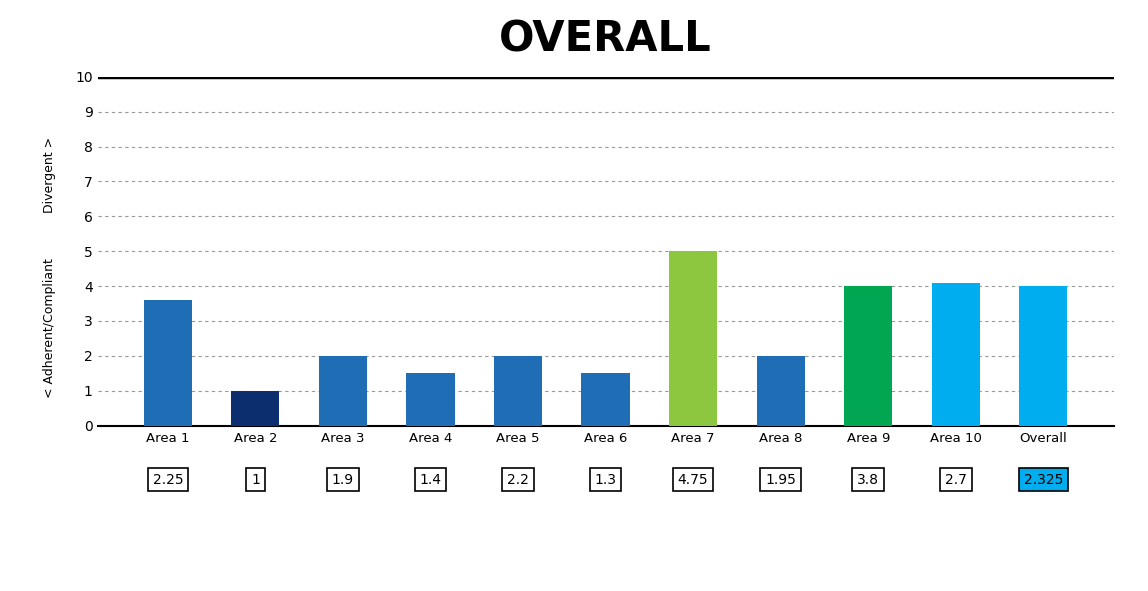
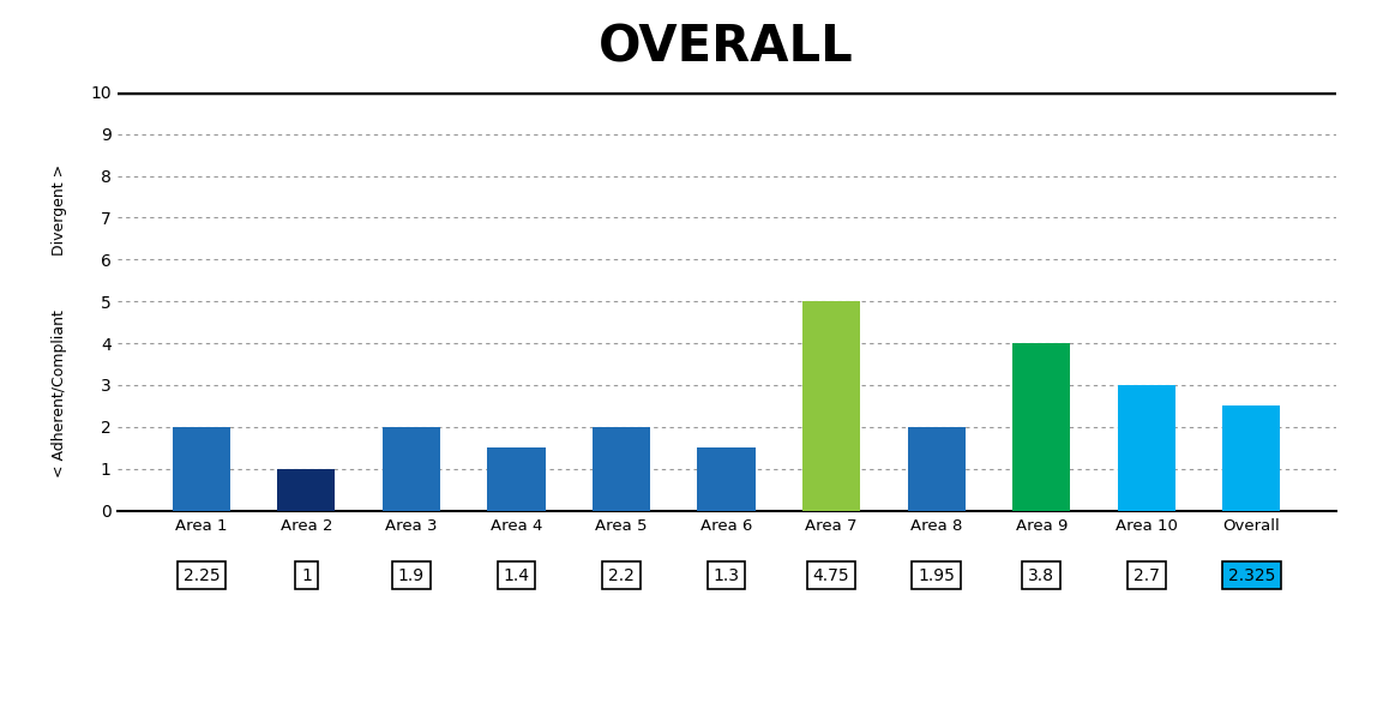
Area 1: 3.6 -> 2.0
Area 10: 4.1 -> 3.0
Overall: 4.0 -> 2.5
